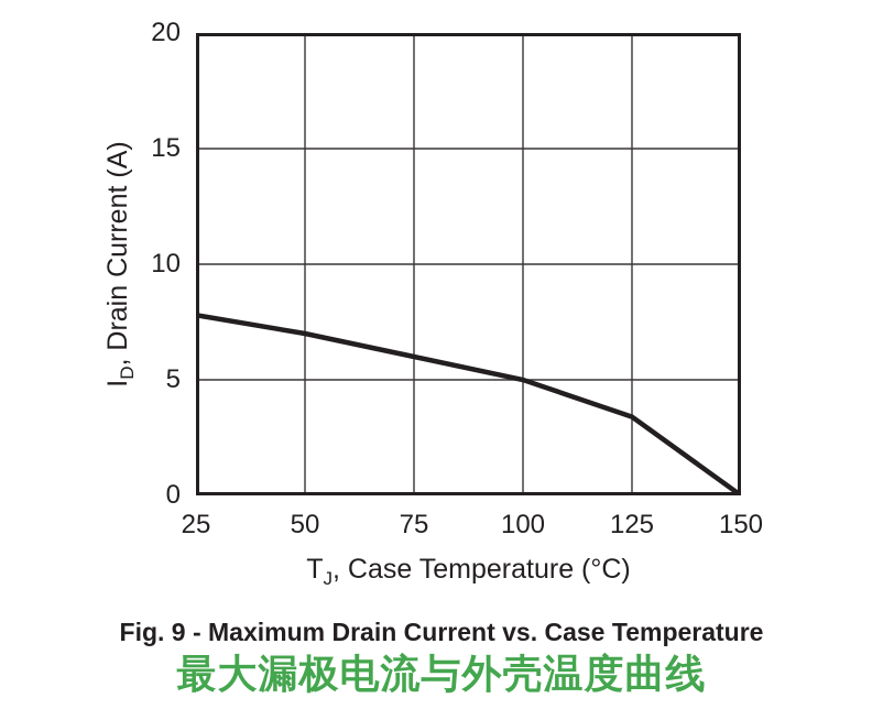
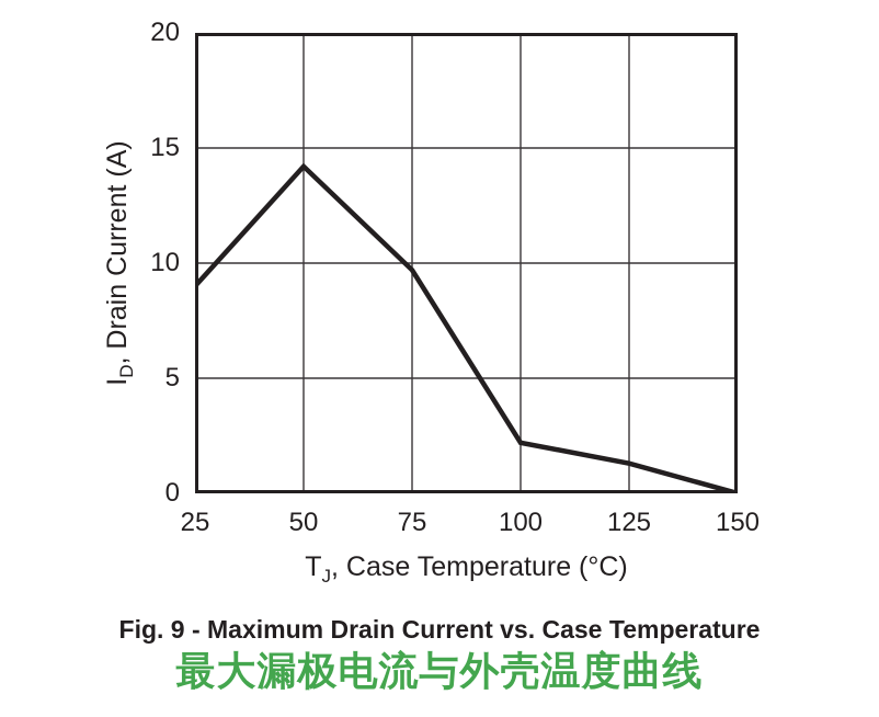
25: 7.8 -> 9.0
50: 7.0 -> 14.2
75: 6.0 -> 9.7
100: 5.0 -> 2.2
125: 3.4 -> 1.3
